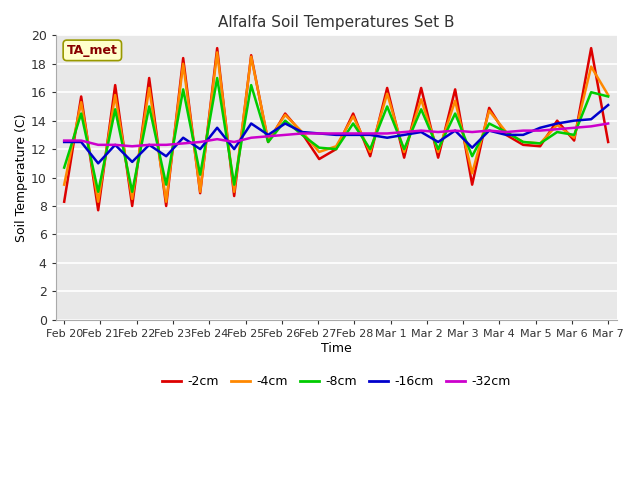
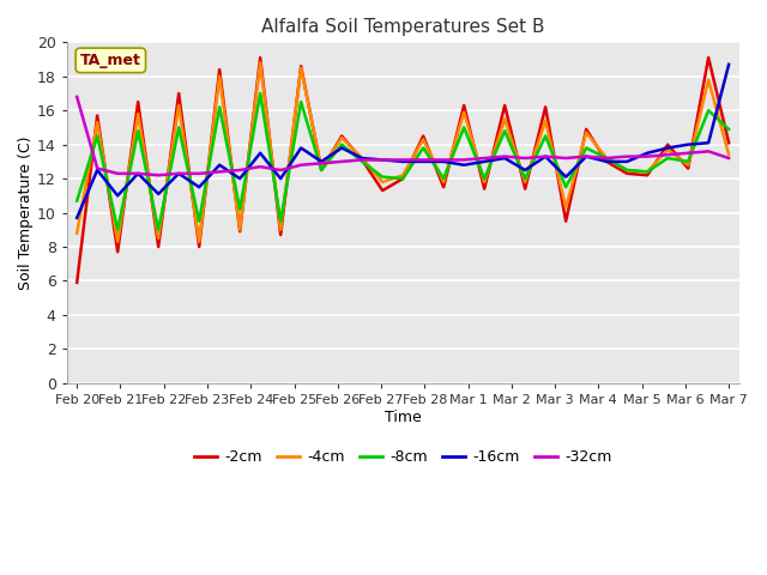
-2cm/Feb 20: 8.3 -> 5.9
-4cm/Feb 20: 9.5 -> 8.8
-16cm/Feb 20: 12.5 -> 9.7
-32cm/Feb 20: 12.6 -> 16.8
-2cm/Mar 7: 12.5 -> 14.1
-4cm/Mar 7: 15.8 -> 13.4
-8cm/Mar 7: 15.7 -> 14.9
-16cm/Mar 7: 15.1 -> 18.7
-32cm/Mar 7: 13.8 -> 13.2
